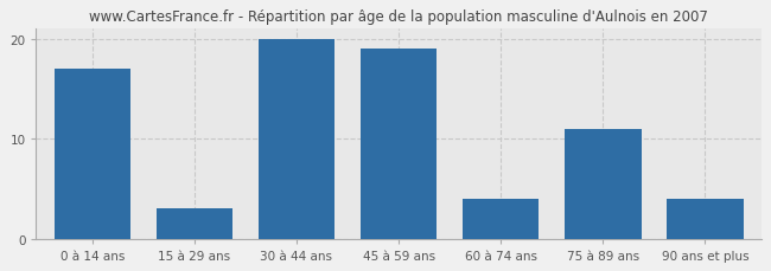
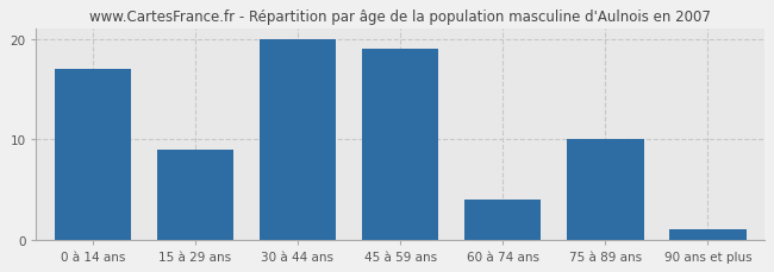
15 à 29 ans: 3 -> 9
75 à 89 ans: 11 -> 10
90 ans et plus: 4 -> 1
